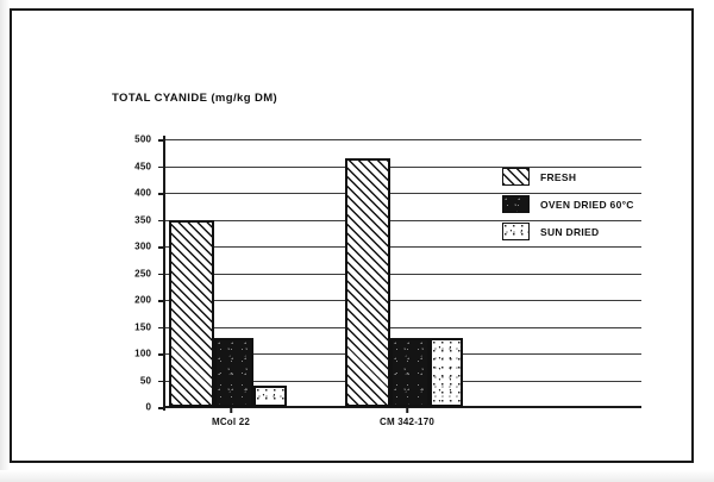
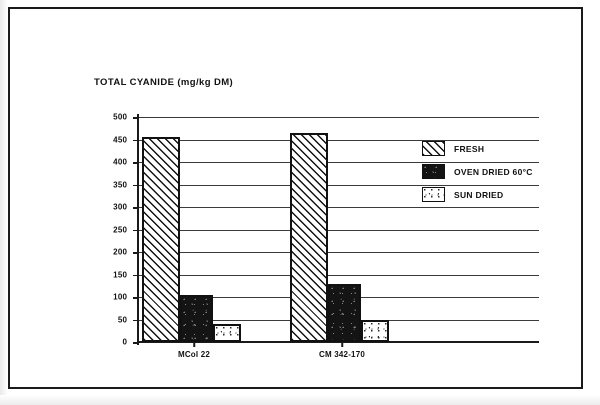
FRESH/MCol 22: 350 -> 460
OVEN DRIED 60°C/MCol 22: 130 -> 100
SUN DRIED/CM 342-170: 130 -> 50
